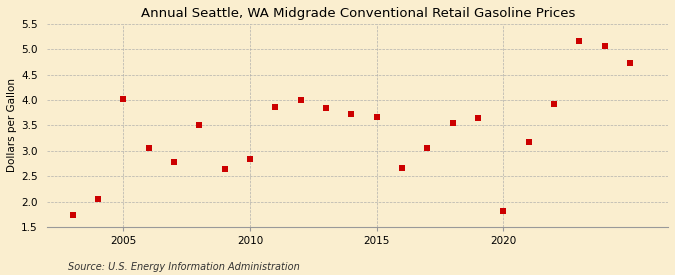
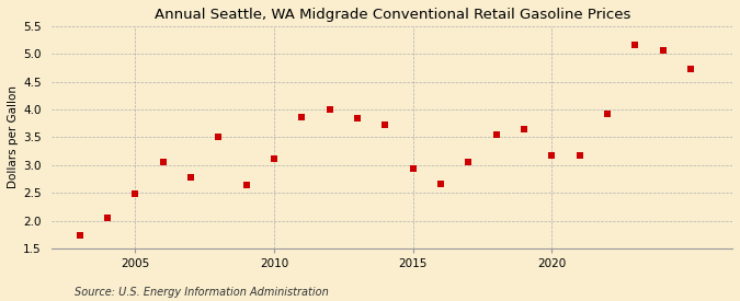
2005: 4.02 -> 2.49
2010: 2.84 -> 3.12
2015: 3.66 -> 2.93
2020: 1.82 -> 3.17
